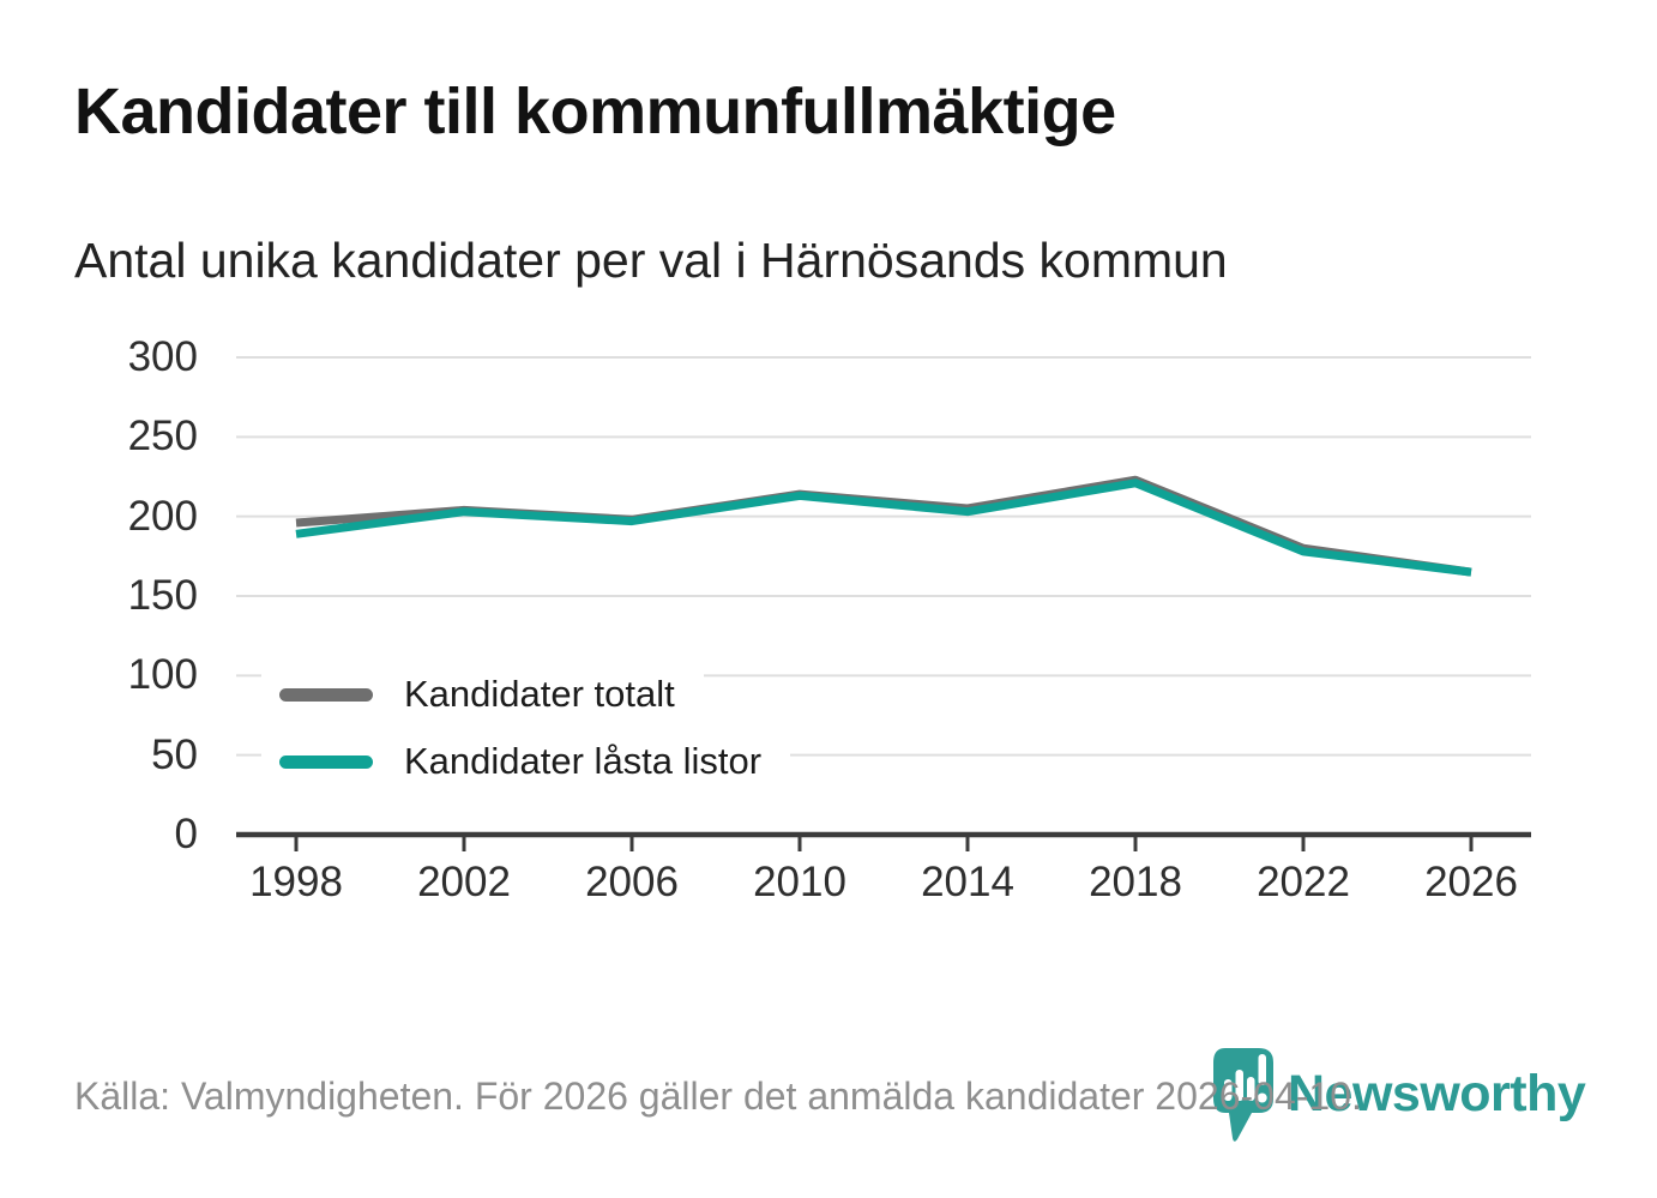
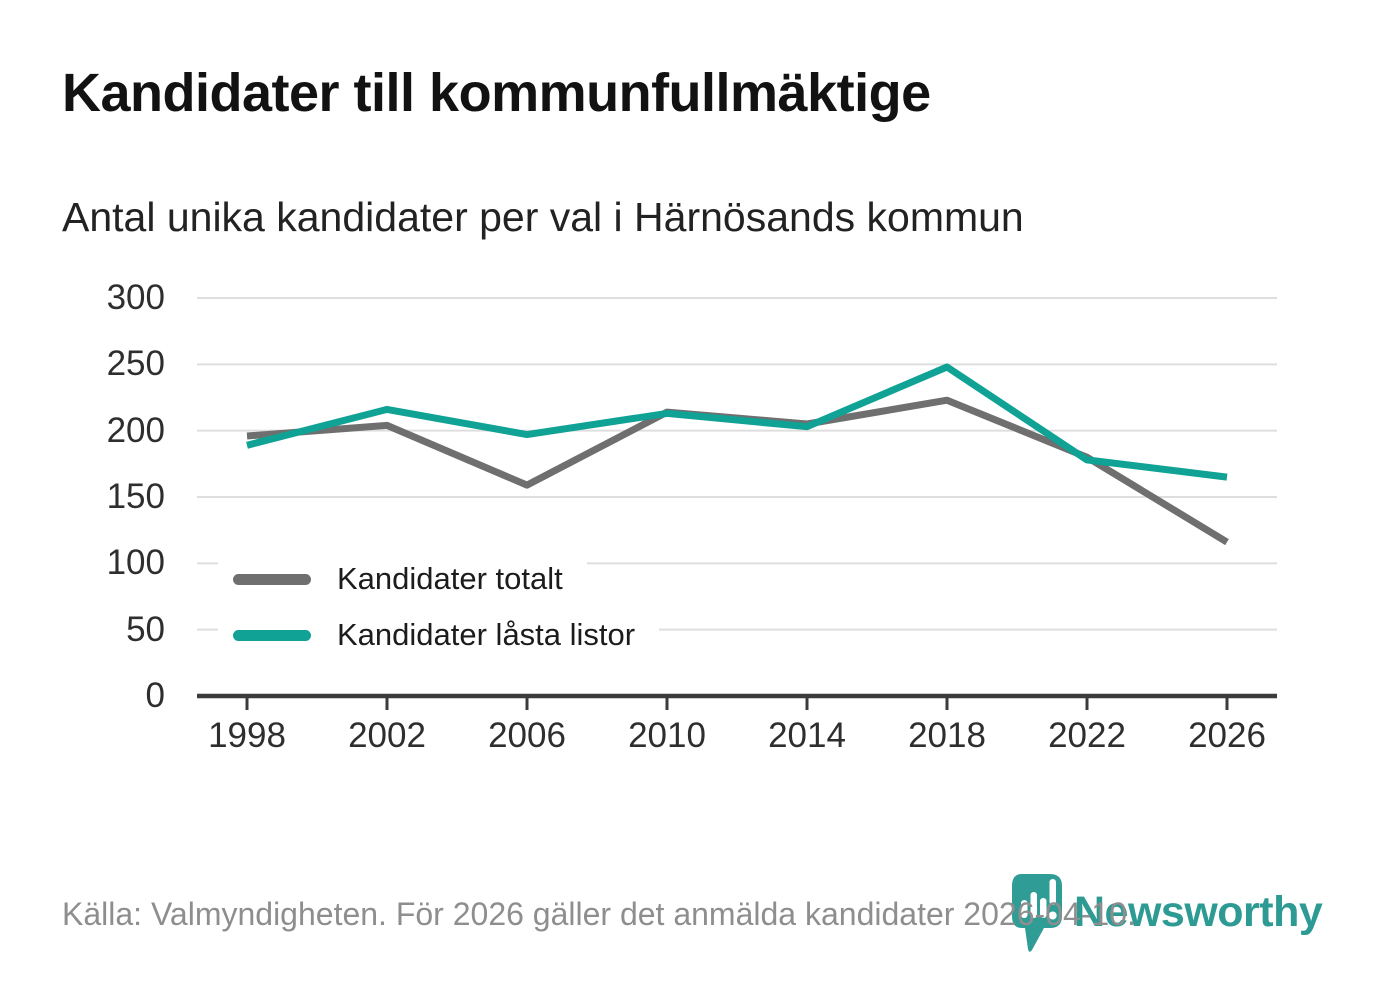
Kandidater låsta listor/2002: 203 -> 216
Kandidater totalt/2006: 198 -> 159
Kandidater låsta listor/2018: 221 -> 248
Kandidater totalt/2026: 165 -> 116
